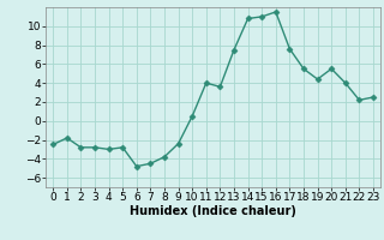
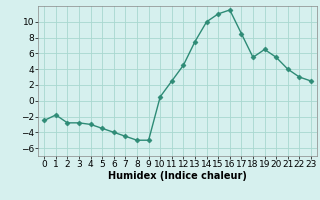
5: -2.8 -> -3.5
6: -4.8 -> -4.0
8: -3.8 -> -5.0
9: -2.4 -> -5.0
11: 4.0 -> 2.5
12: 3.6 -> 4.5
14: 10.8 -> 10.0
17: 7.6 -> 8.5
19: 4.4 -> 6.5
22: 2.2 -> 3.0
